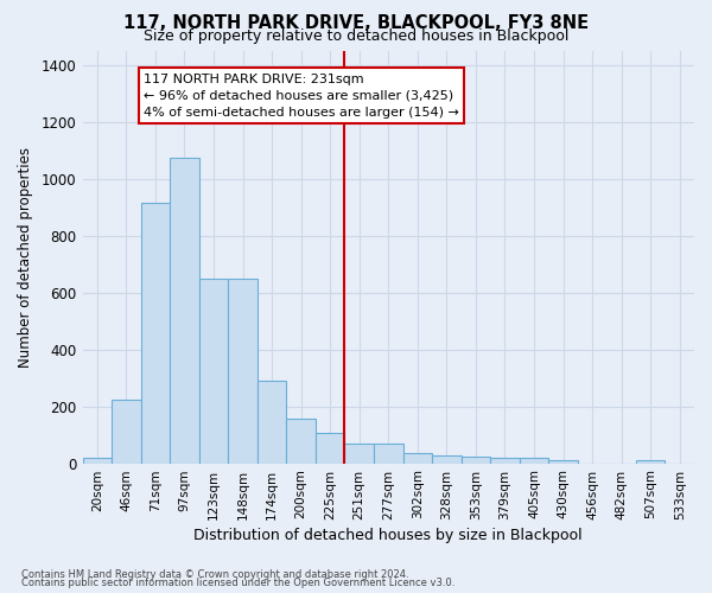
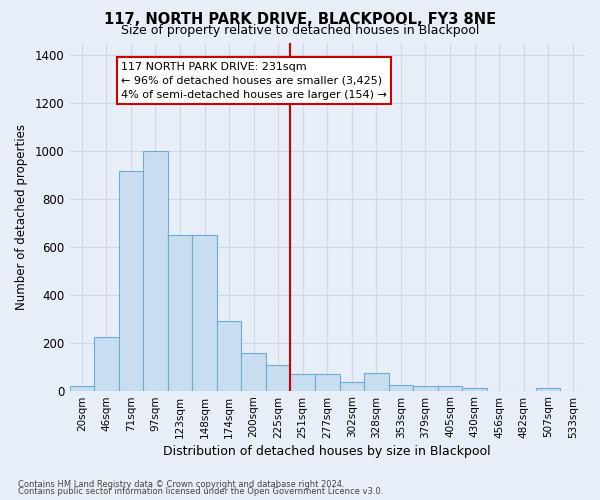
97sqm: 1075 -> 1000
328sqm: 28 -> 75
